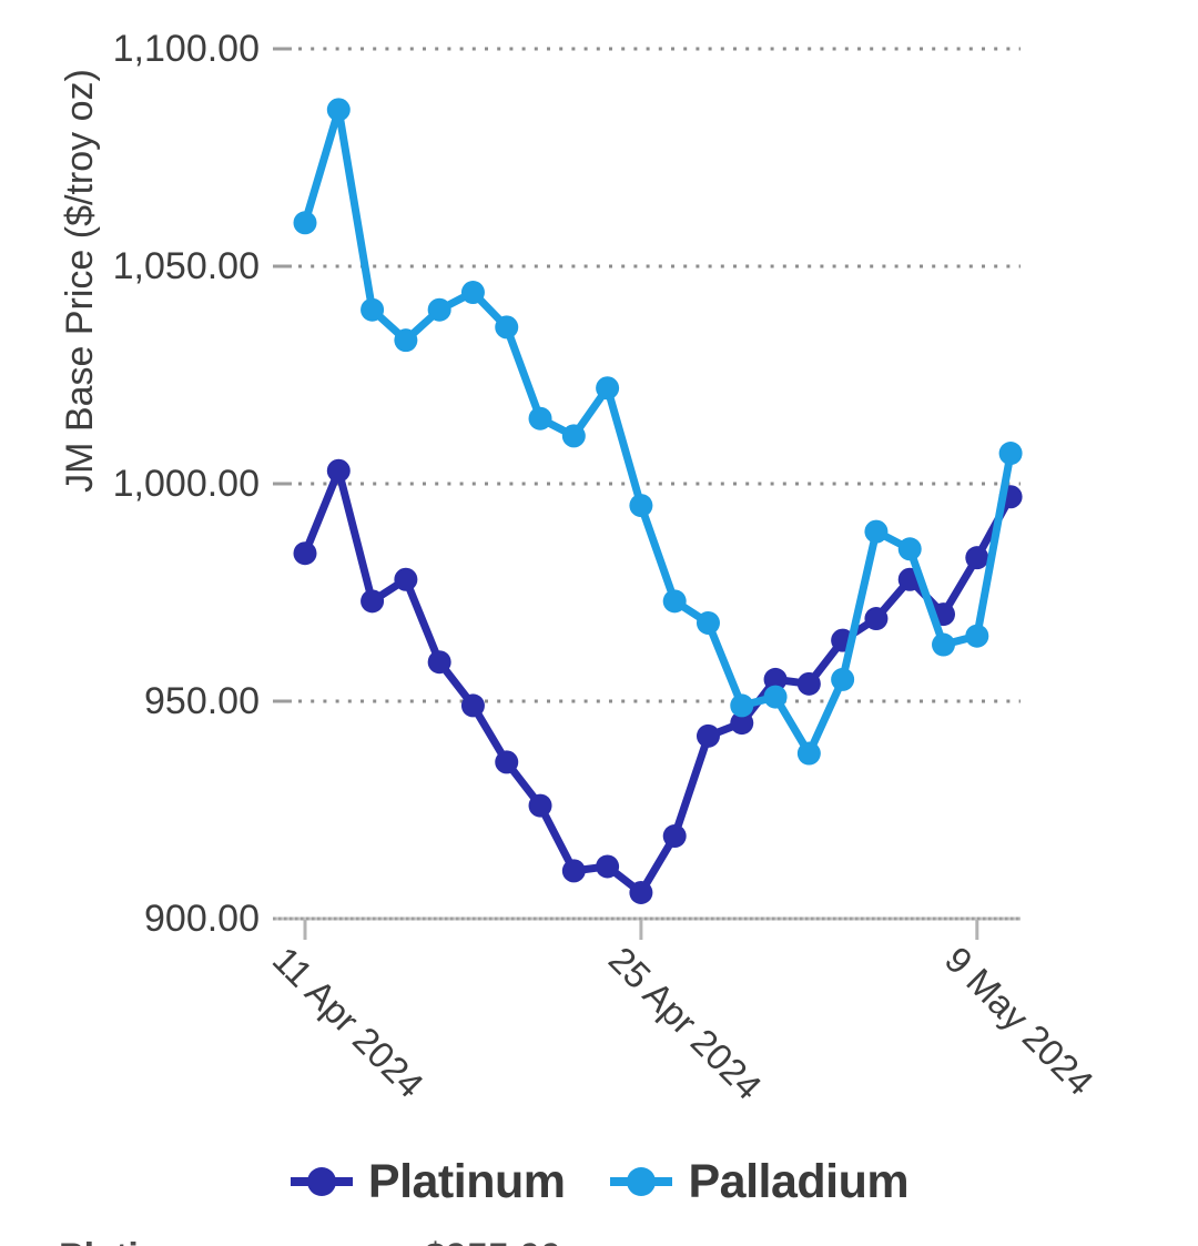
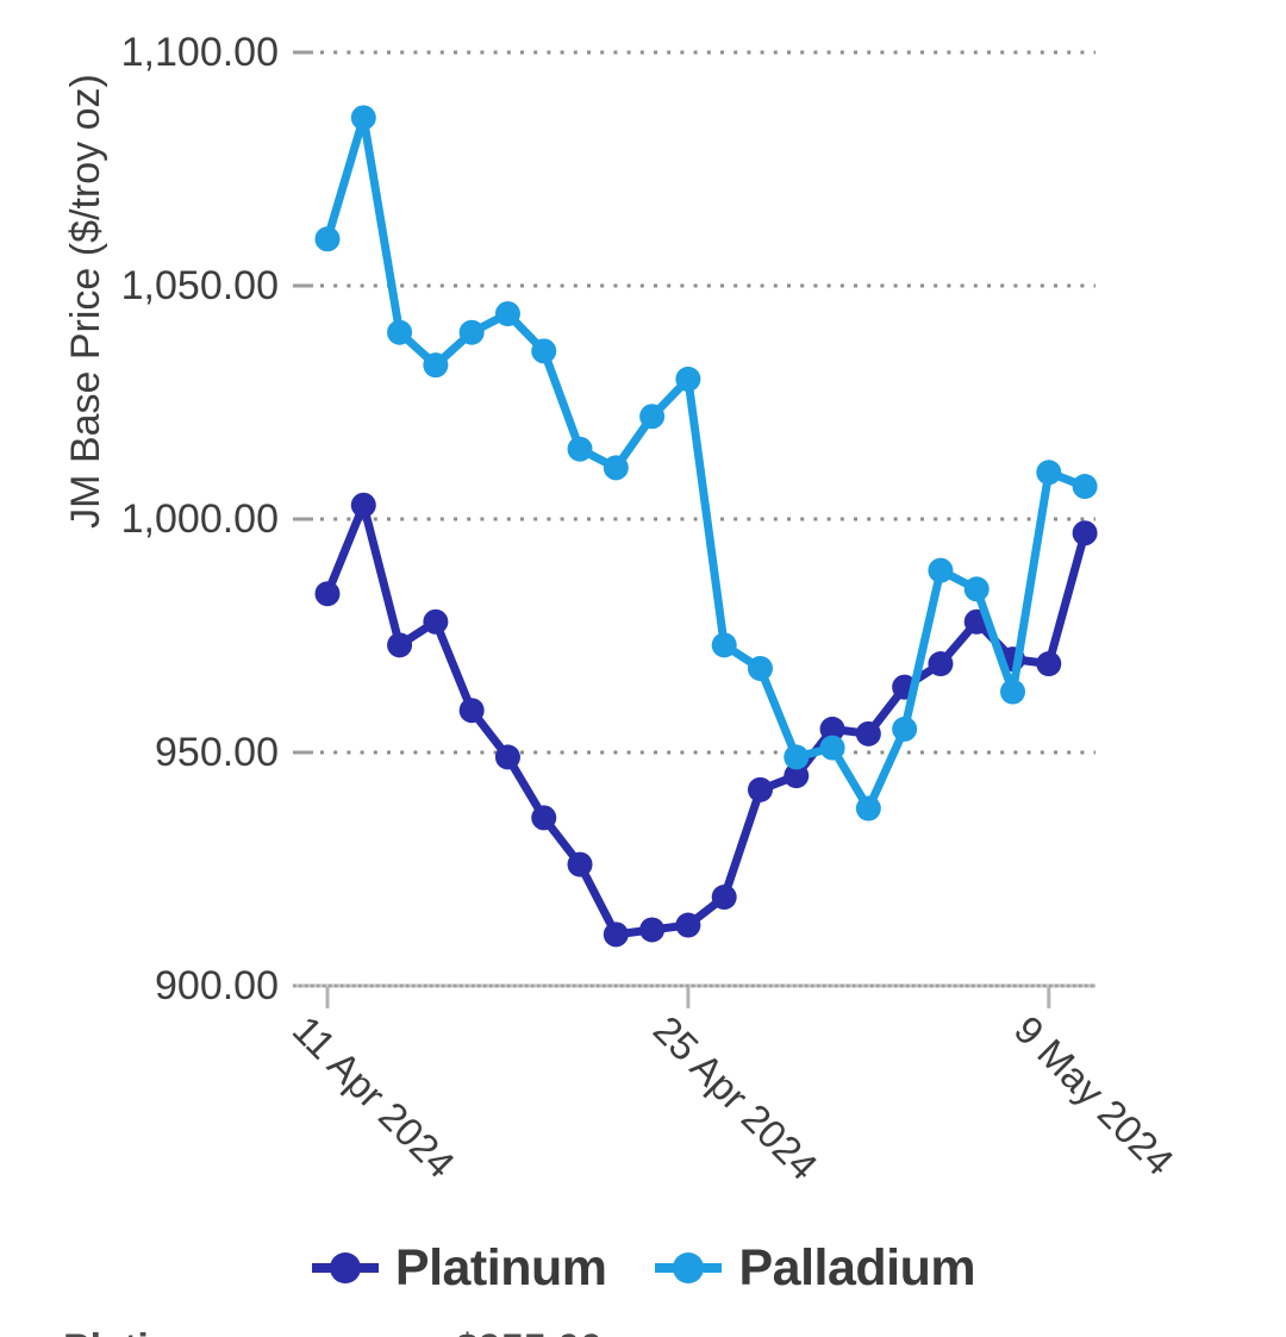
Platinum/25 Apr 2024: 906 -> 913
Palladium/25 Apr 2024: 995 -> 1030
Platinum/9 May 2024: 983 -> 969
Palladium/9 May 2024: 965 -> 1010
